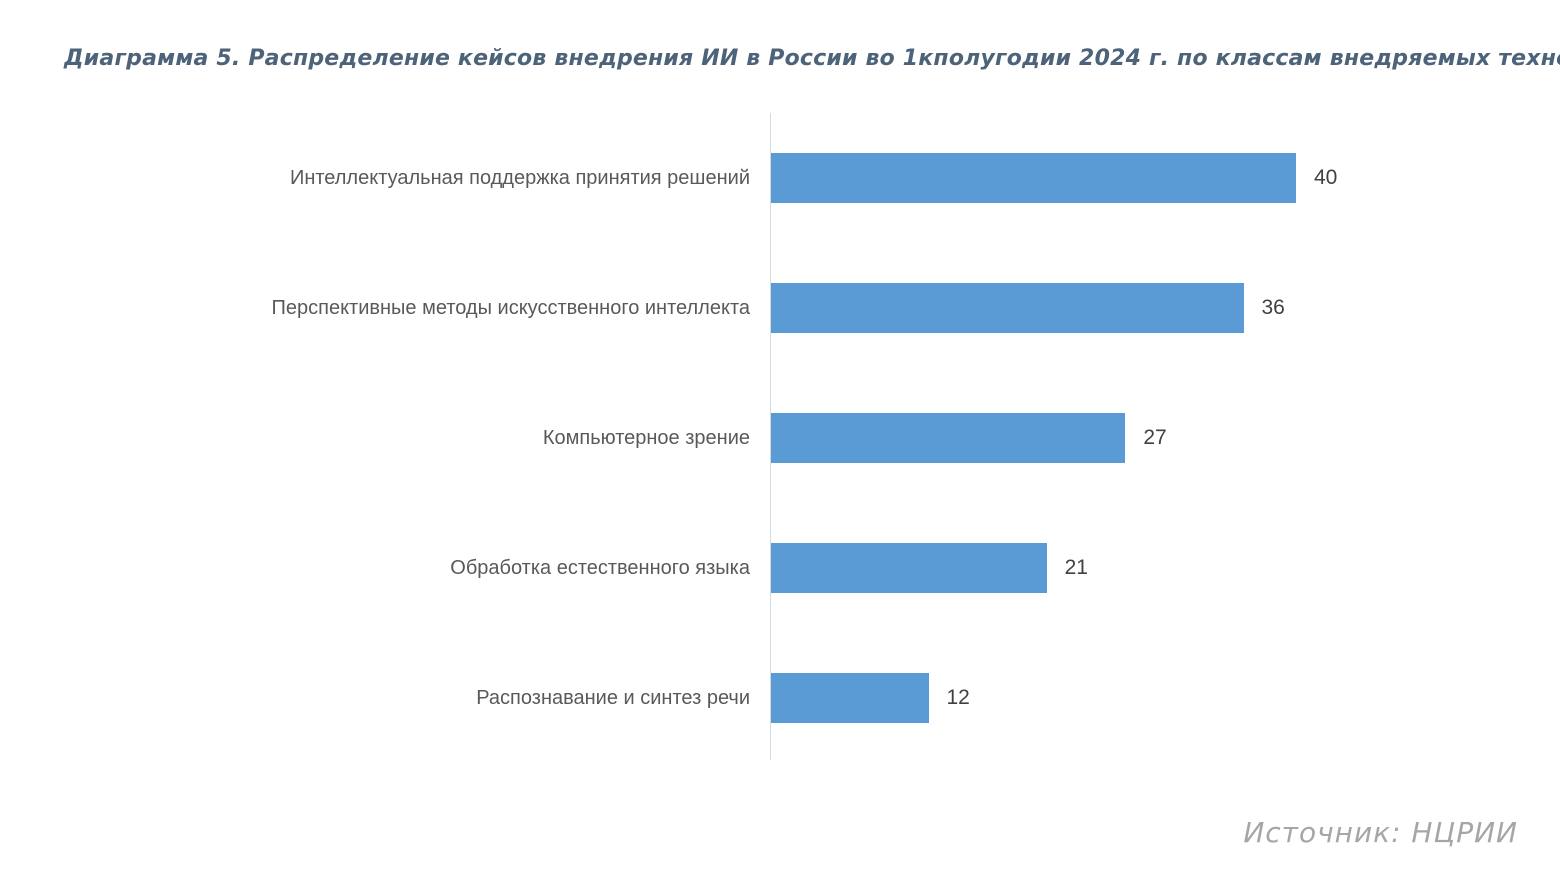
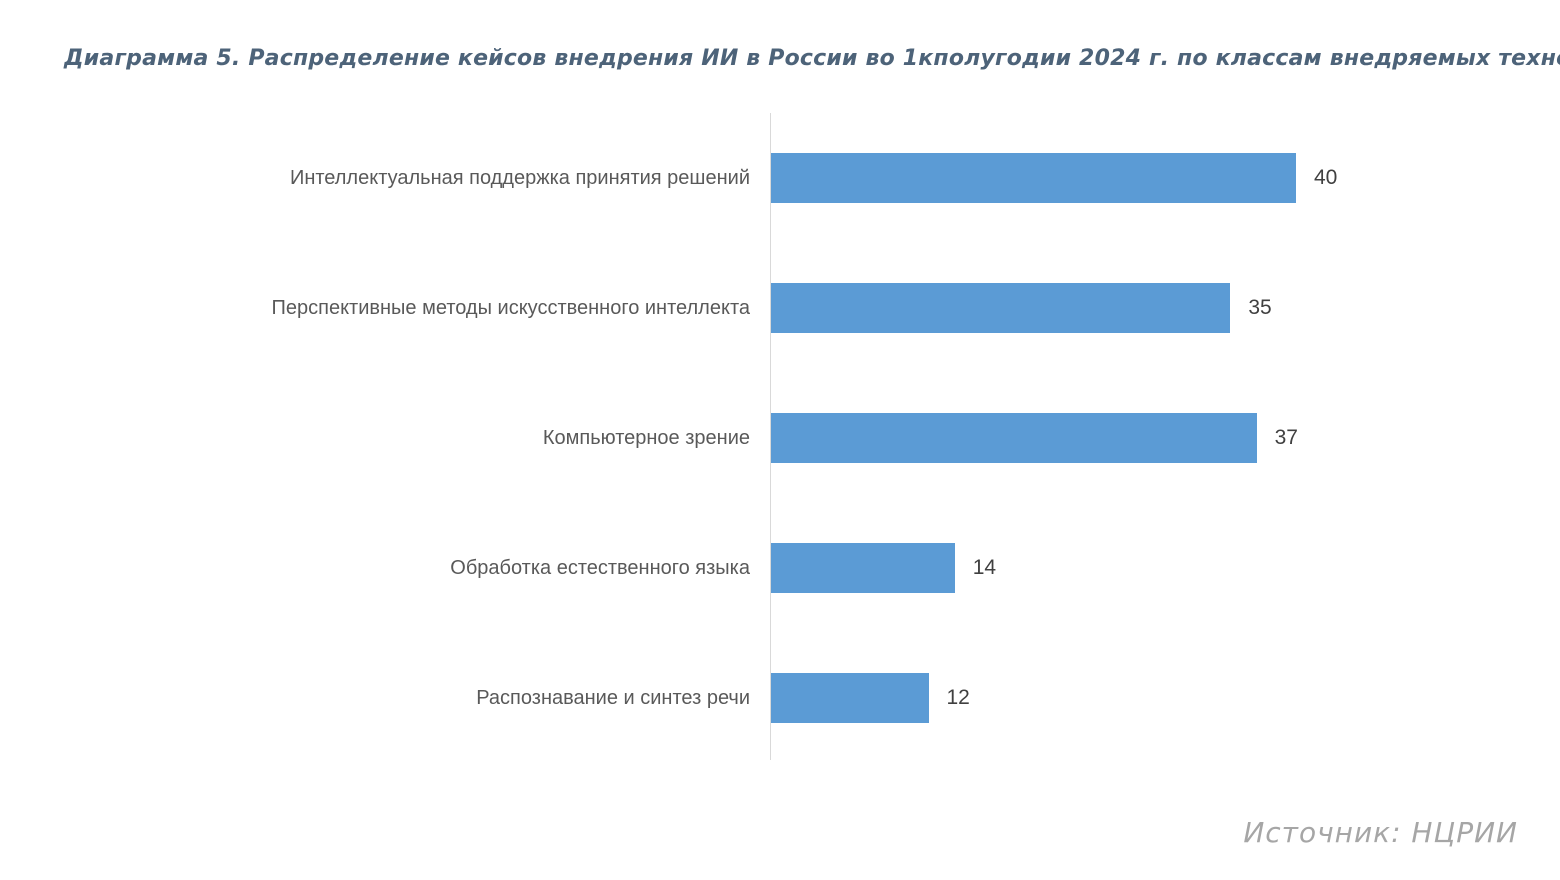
Перспективные методы искусственного интеллекта: 36 -> 35
Компьютерное зрение: 27 -> 37
Обработка естественного языка: 21 -> 14
